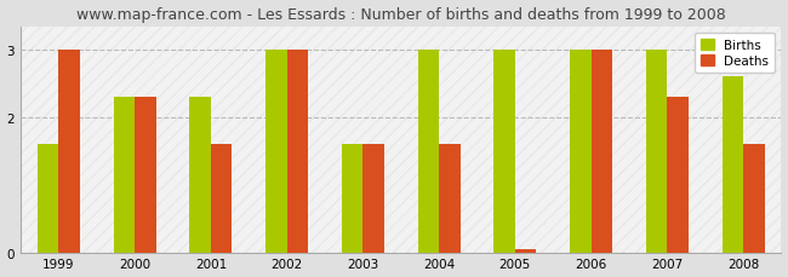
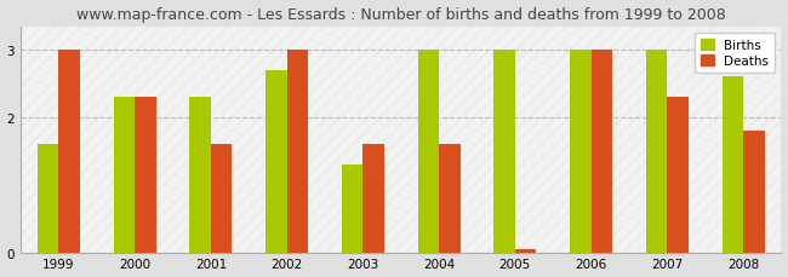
Births/2002: 3.0 -> 2.7
Births/2003: 1.6 -> 1.3
Deaths/2008: 1.60 -> 1.80
